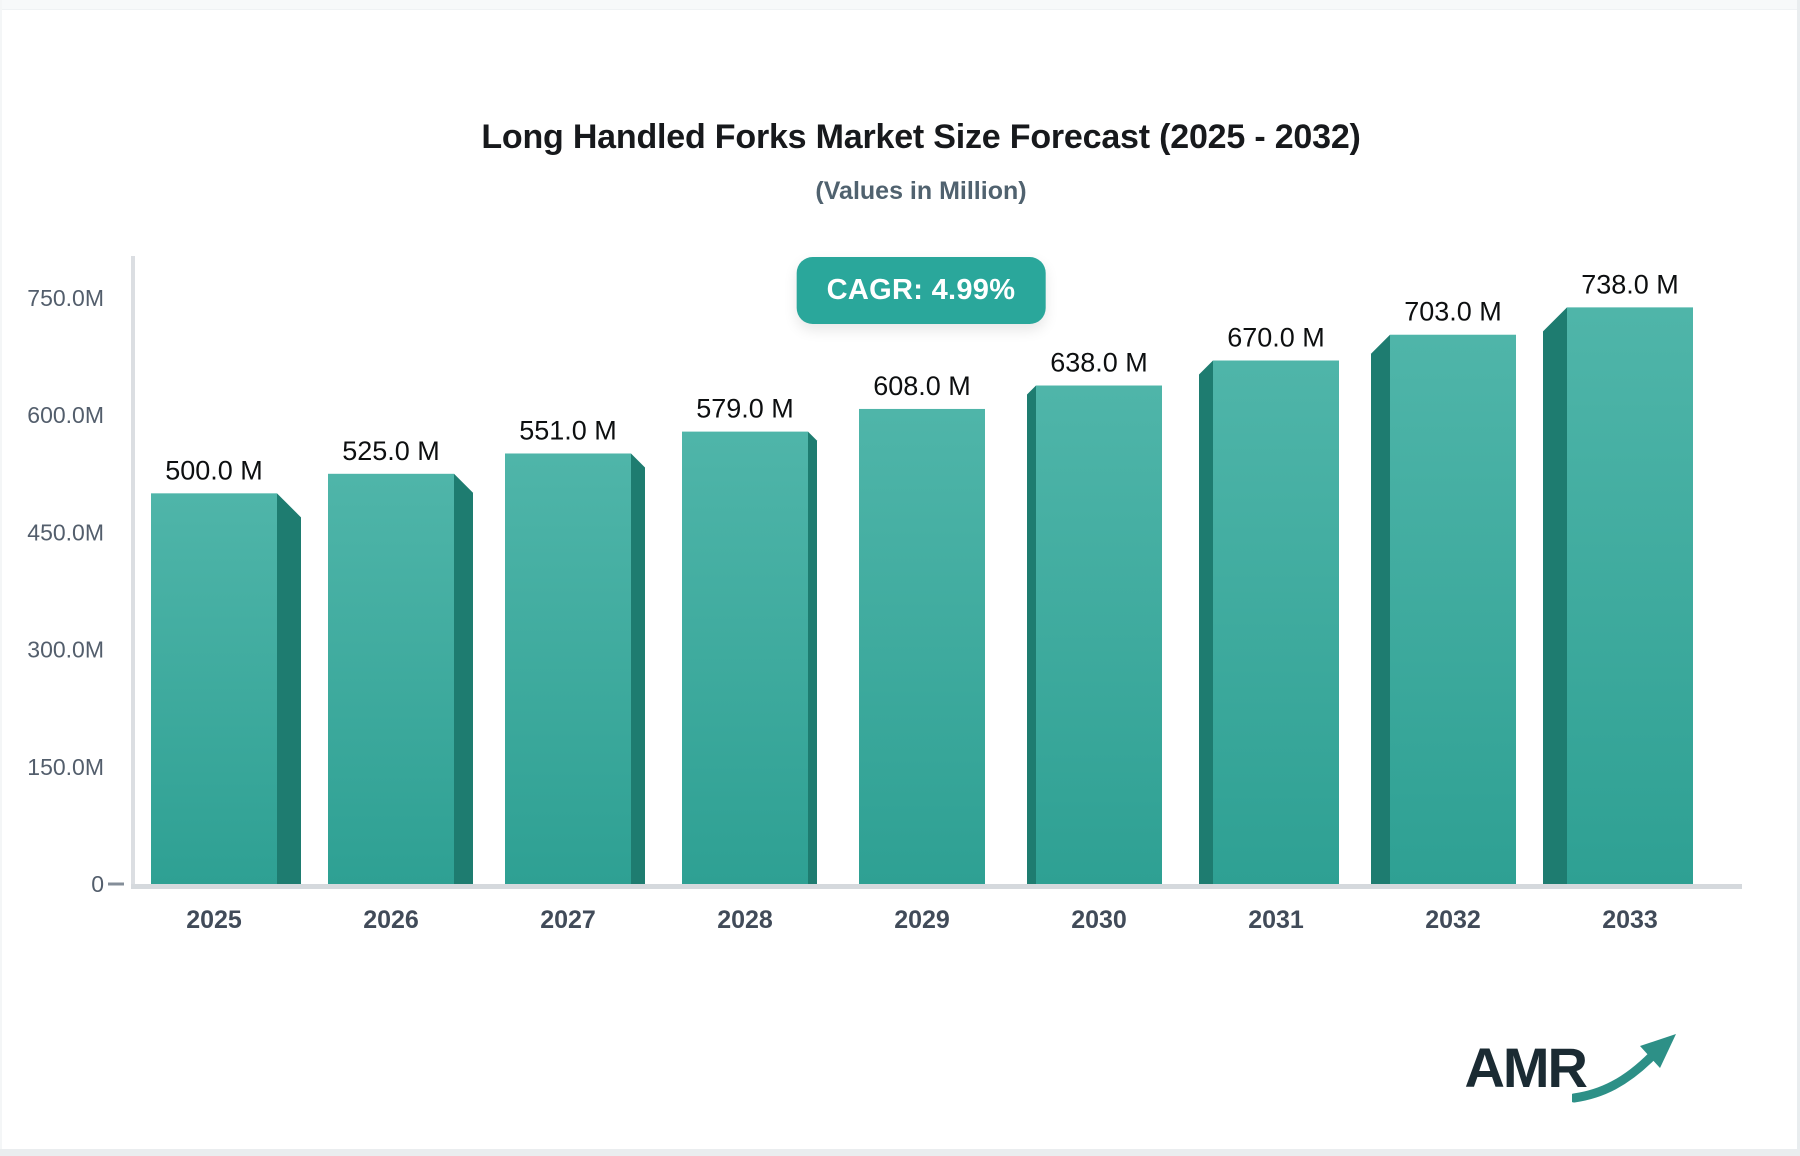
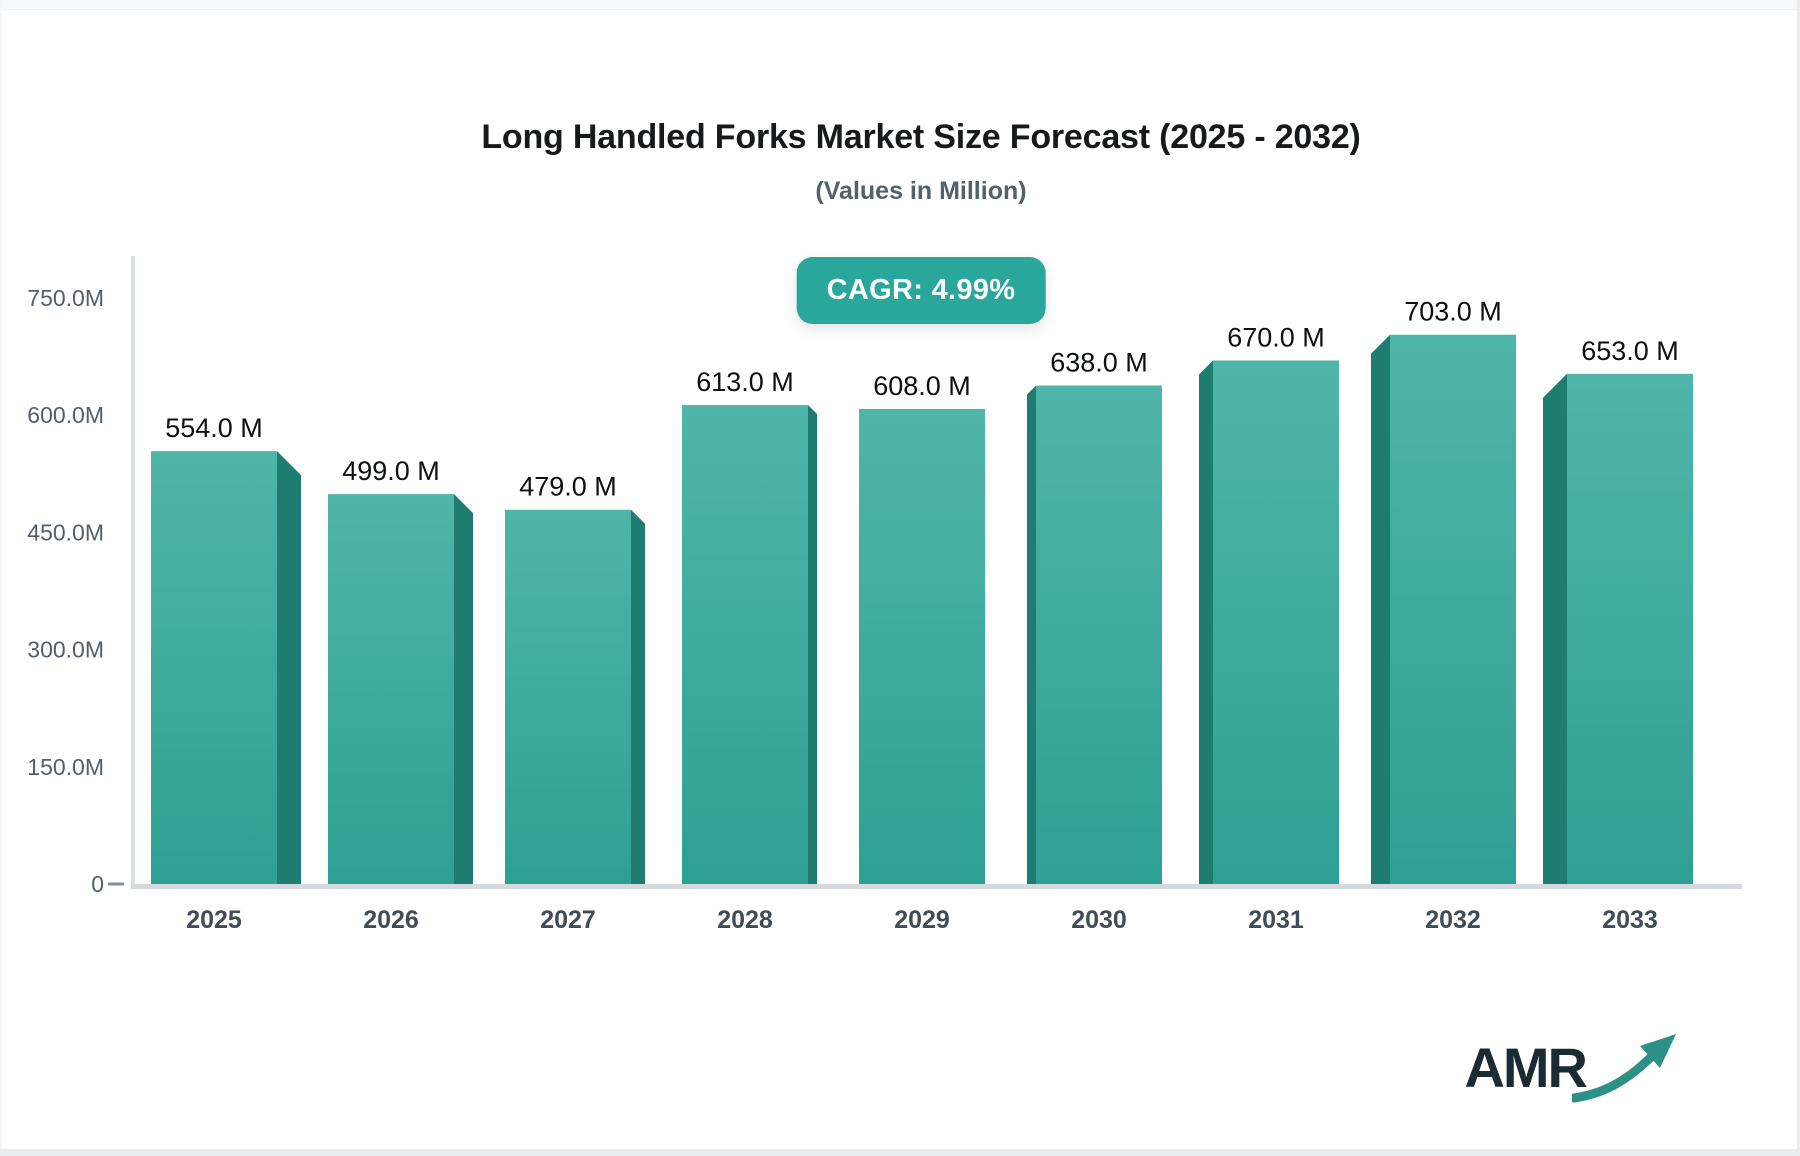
2025: 500.0 -> 554.0
2026: 525.0 -> 499.0
2027: 551.0 -> 479.0
2028: 579.0 -> 613.0
2033: 738.0 -> 653.0
